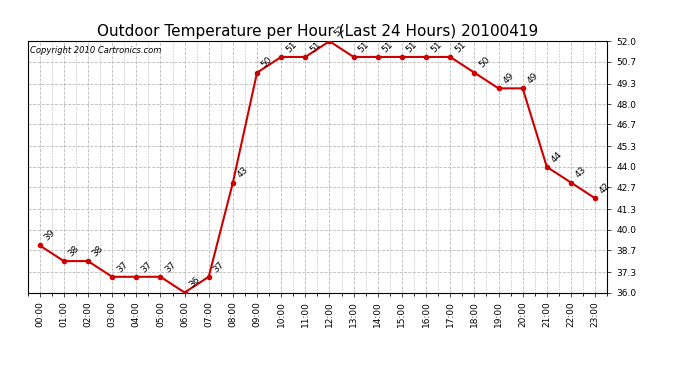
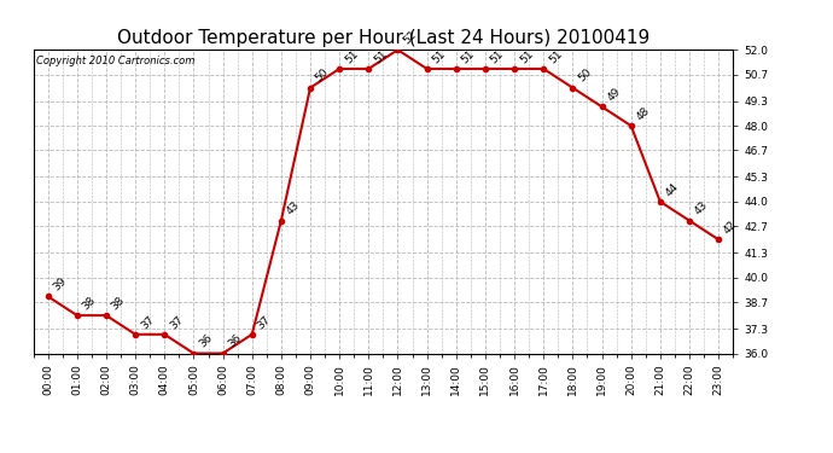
05:00: 37 -> 36
20:00: 49 -> 48
